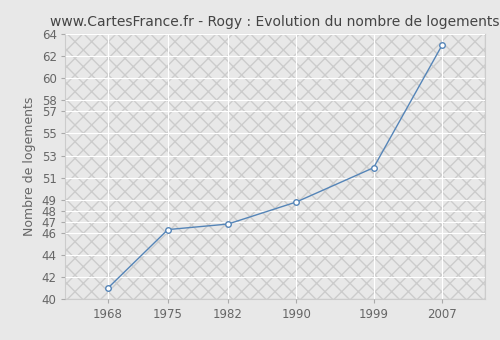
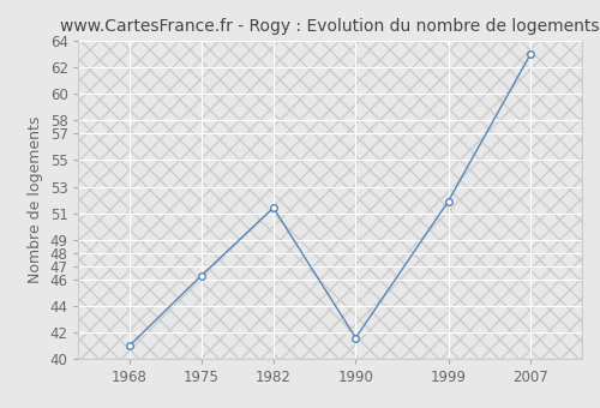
1982: 46.8 -> 51.4
1990: 48.8 -> 41.6
